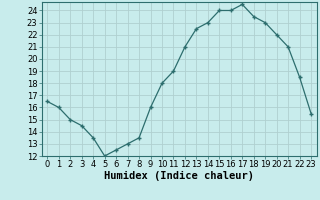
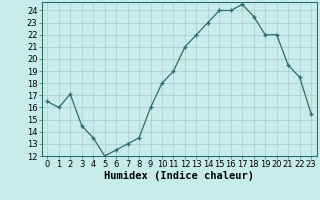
2: 15.0 -> 17.1
13: 22.5 -> 22.0
19: 23.0 -> 22.0
21: 21.0 -> 19.5
